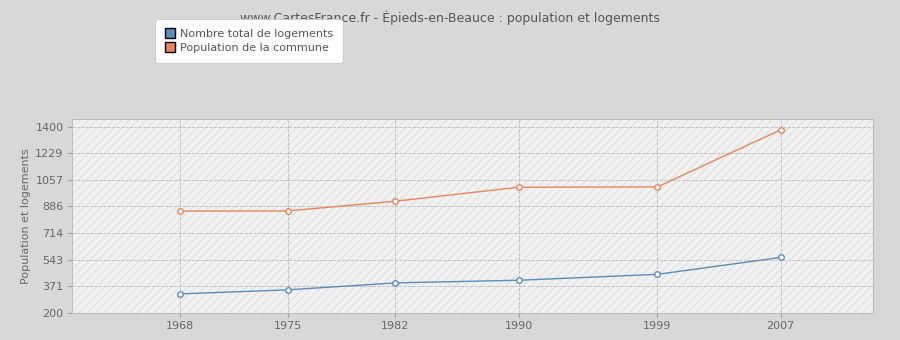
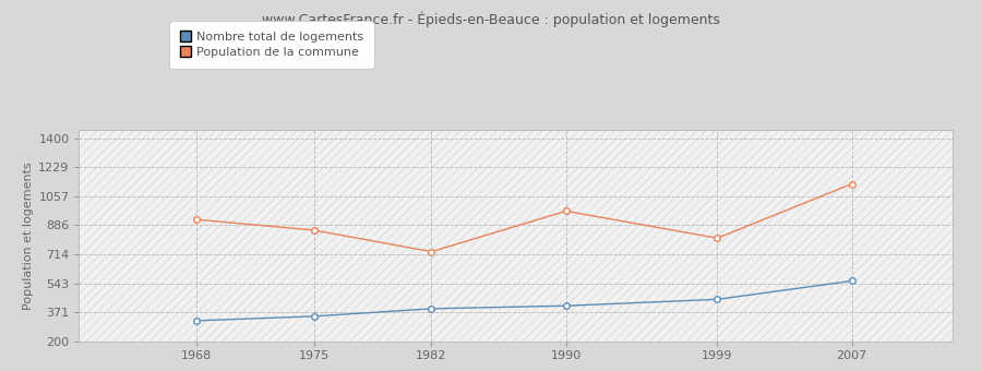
Population de la commune/1968: 860 -> 920
Population de la commune/1982: 920 -> 730
Population de la commune/1990: 1010 -> 970
Population de la commune/1999: 1010 -> 810
Population de la commune/2007: 1380 -> 1130
